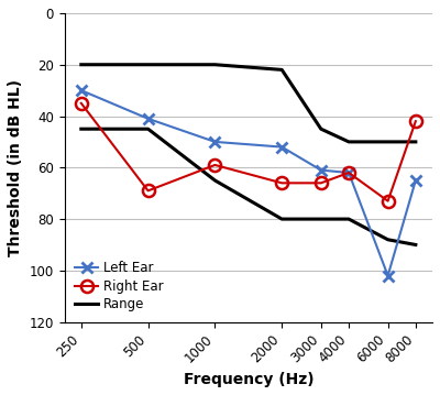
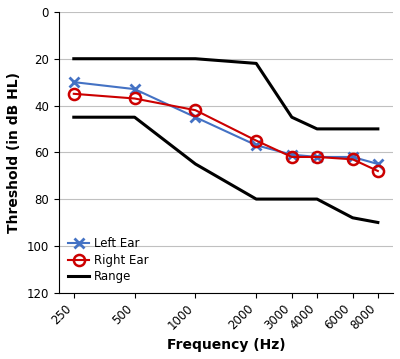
Left Ear/500: 41 -> 33
Right Ear/500: 69 -> 37
Left Ear/1000: 50 -> 45
Right Ear/1000: 59 -> 42
Left Ear/2000: 52 -> 57
Right Ear/2000: 66 -> 55
Right Ear/3000: 66 -> 62
Left Ear/6000: 102 -> 62
Right Ear/6000: 73 -> 63
Right Ear/8000: 42 -> 68
